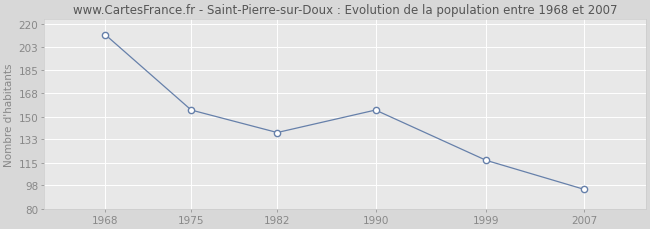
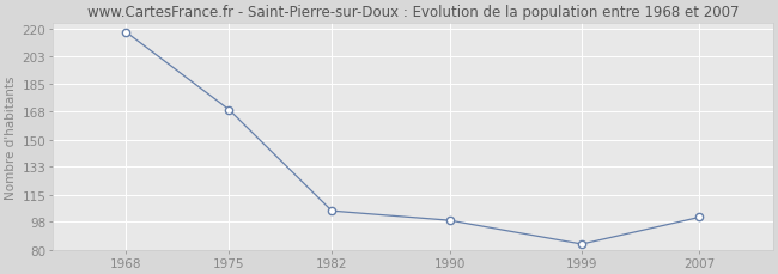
1968: 212 -> 218
1975: 155 -> 169
1982: 138 -> 105
1990: 155 -> 99
1999: 117 -> 84
2007: 95 -> 101
